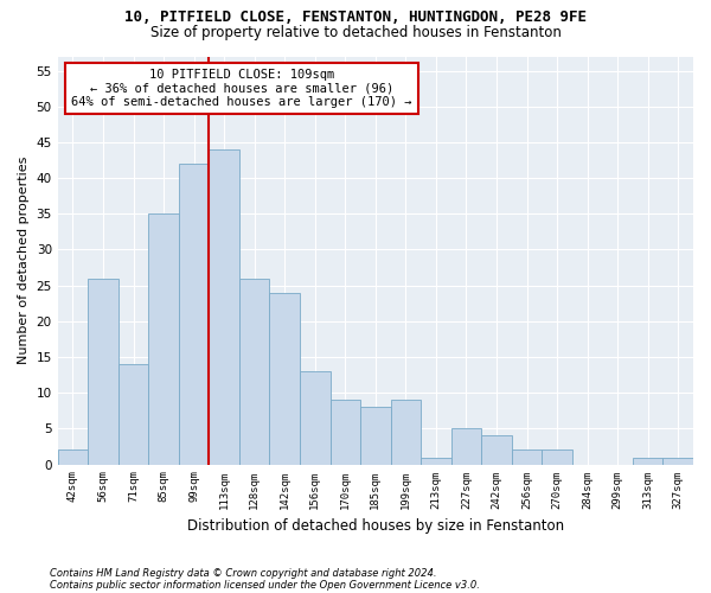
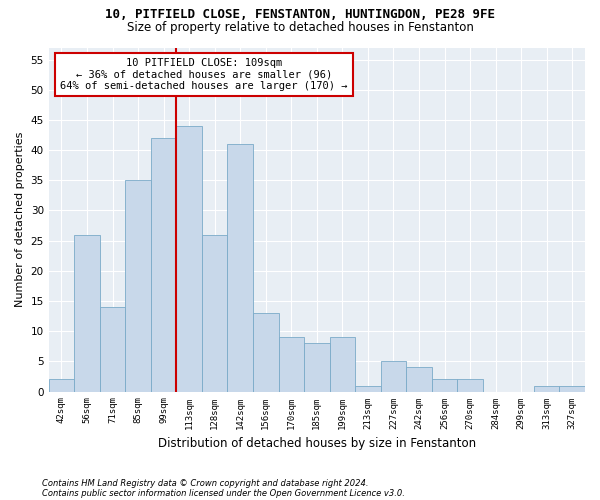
142sqm: 24 -> 41
